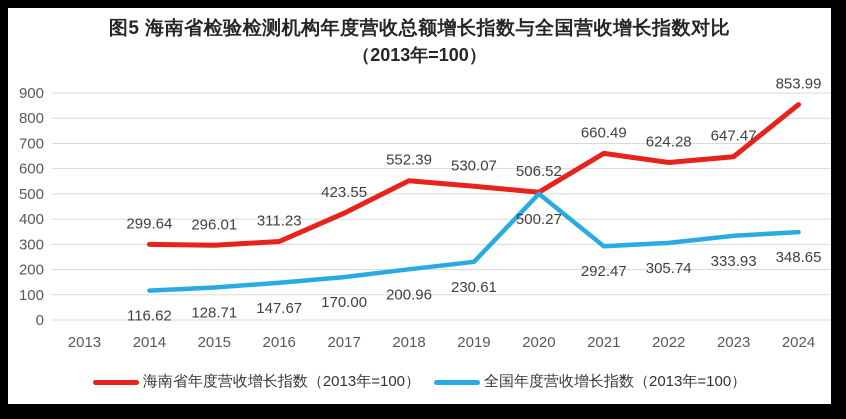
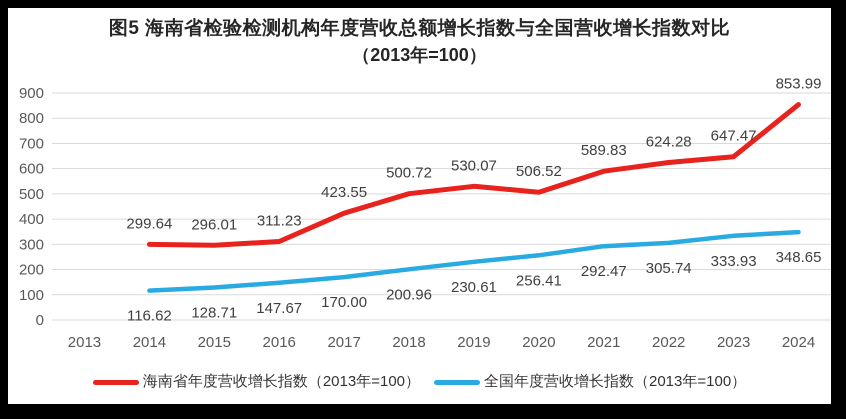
海南省年度营收增长指数（2013年=100）/2018: 552.39 -> 500.72
全国年度营收增长指数（2013年=100）/2020: 500.27 -> 256.41
海南省年度营收增长指数（2013年=100）/2021: 660.49 -> 589.83
